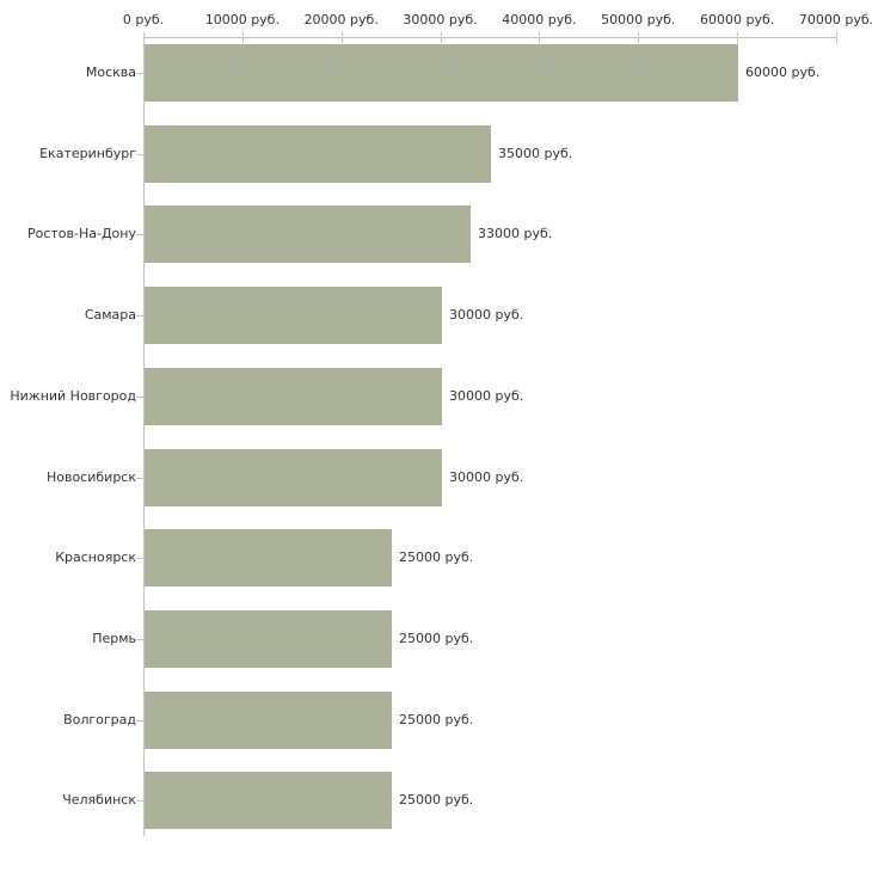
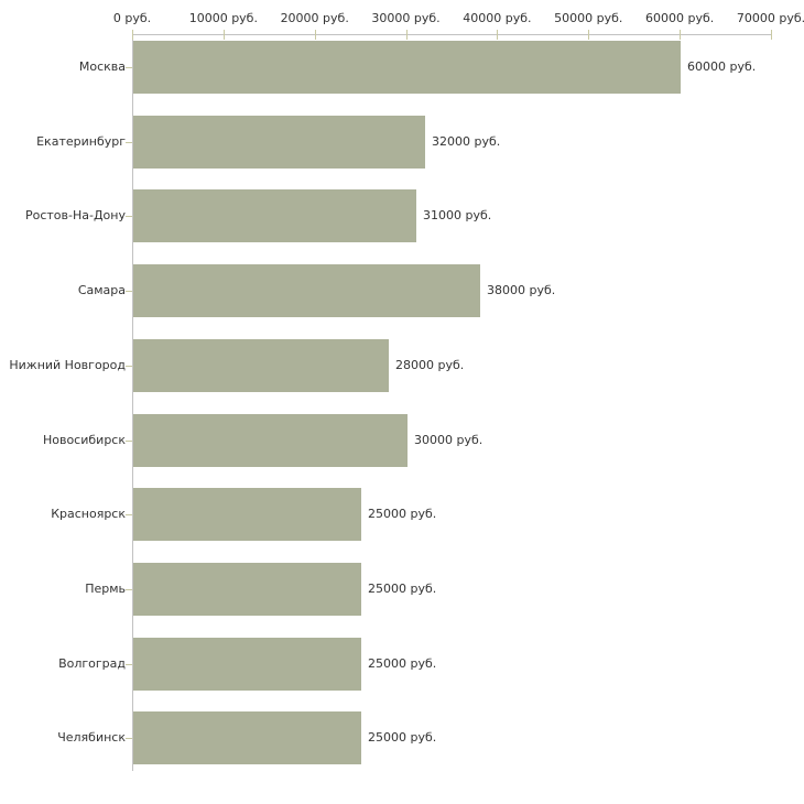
Екатеринбург: 35000 -> 32000
Ростов-На-Дону: 33000 -> 31000
Самара: 30000 -> 38000
Нижний Новгород: 30000 -> 28000
